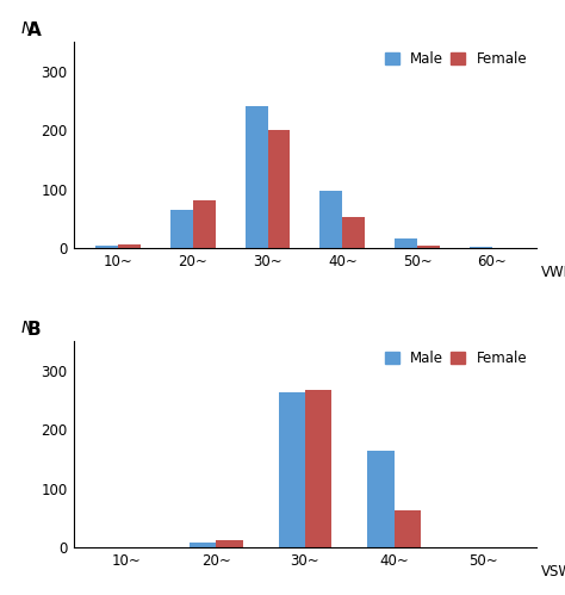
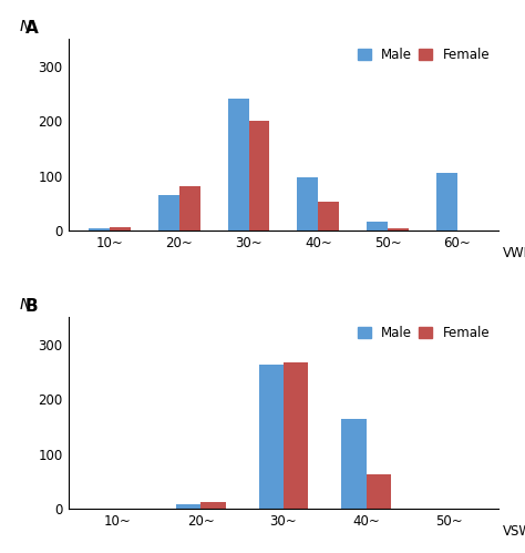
Male/60~: 2 -> 105
